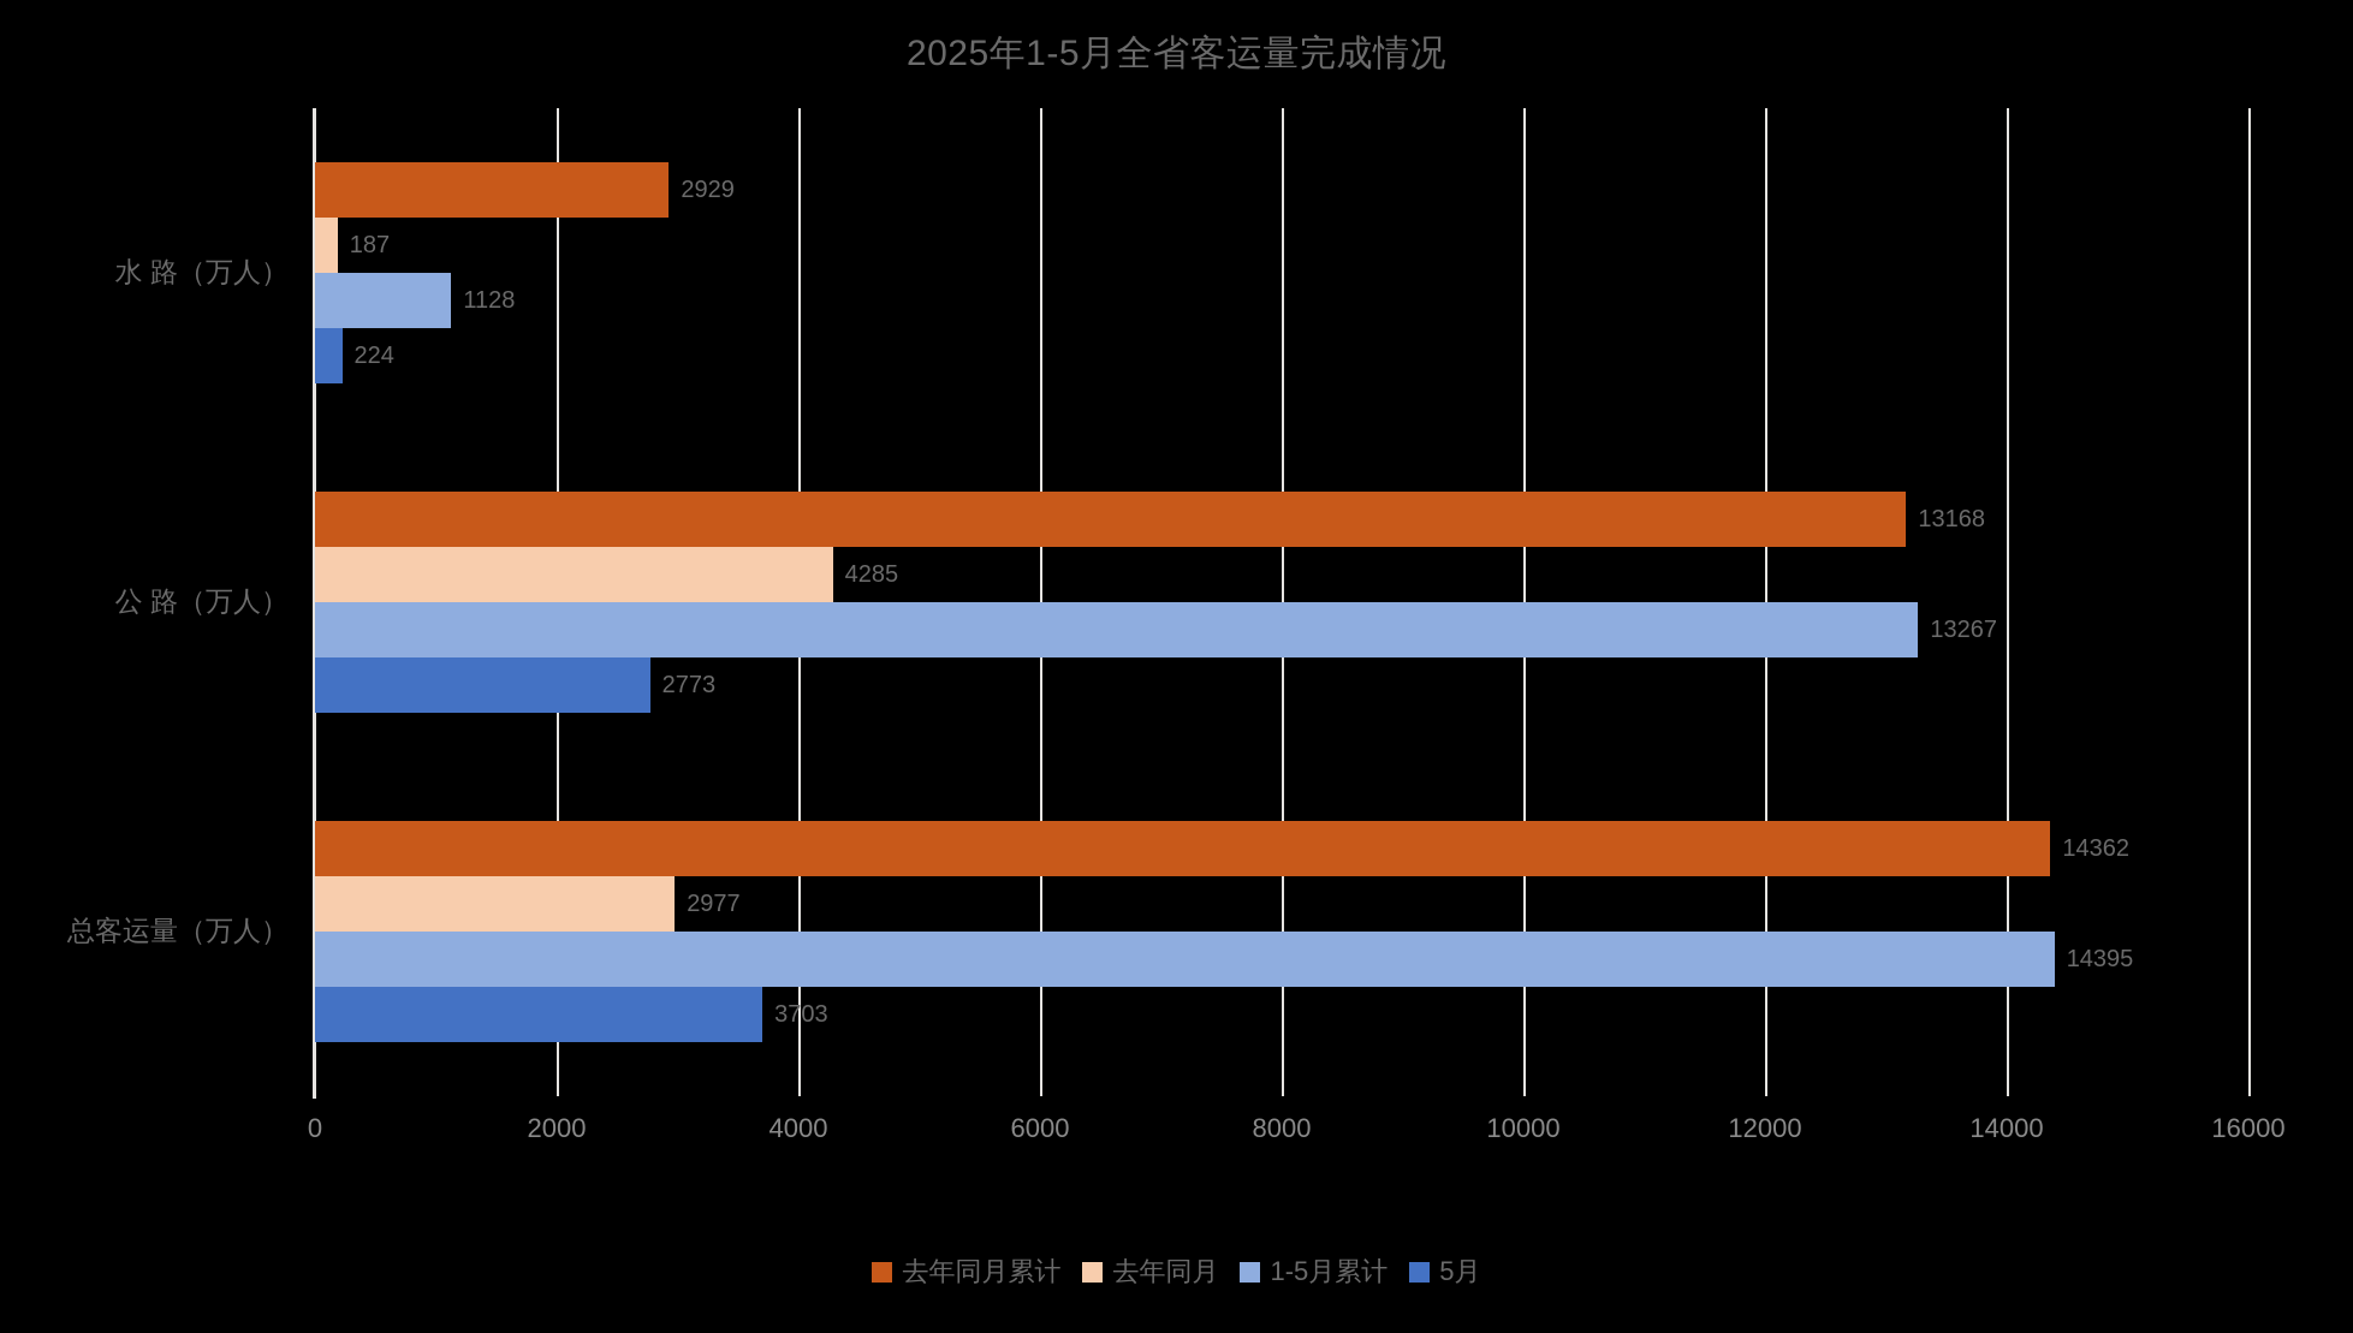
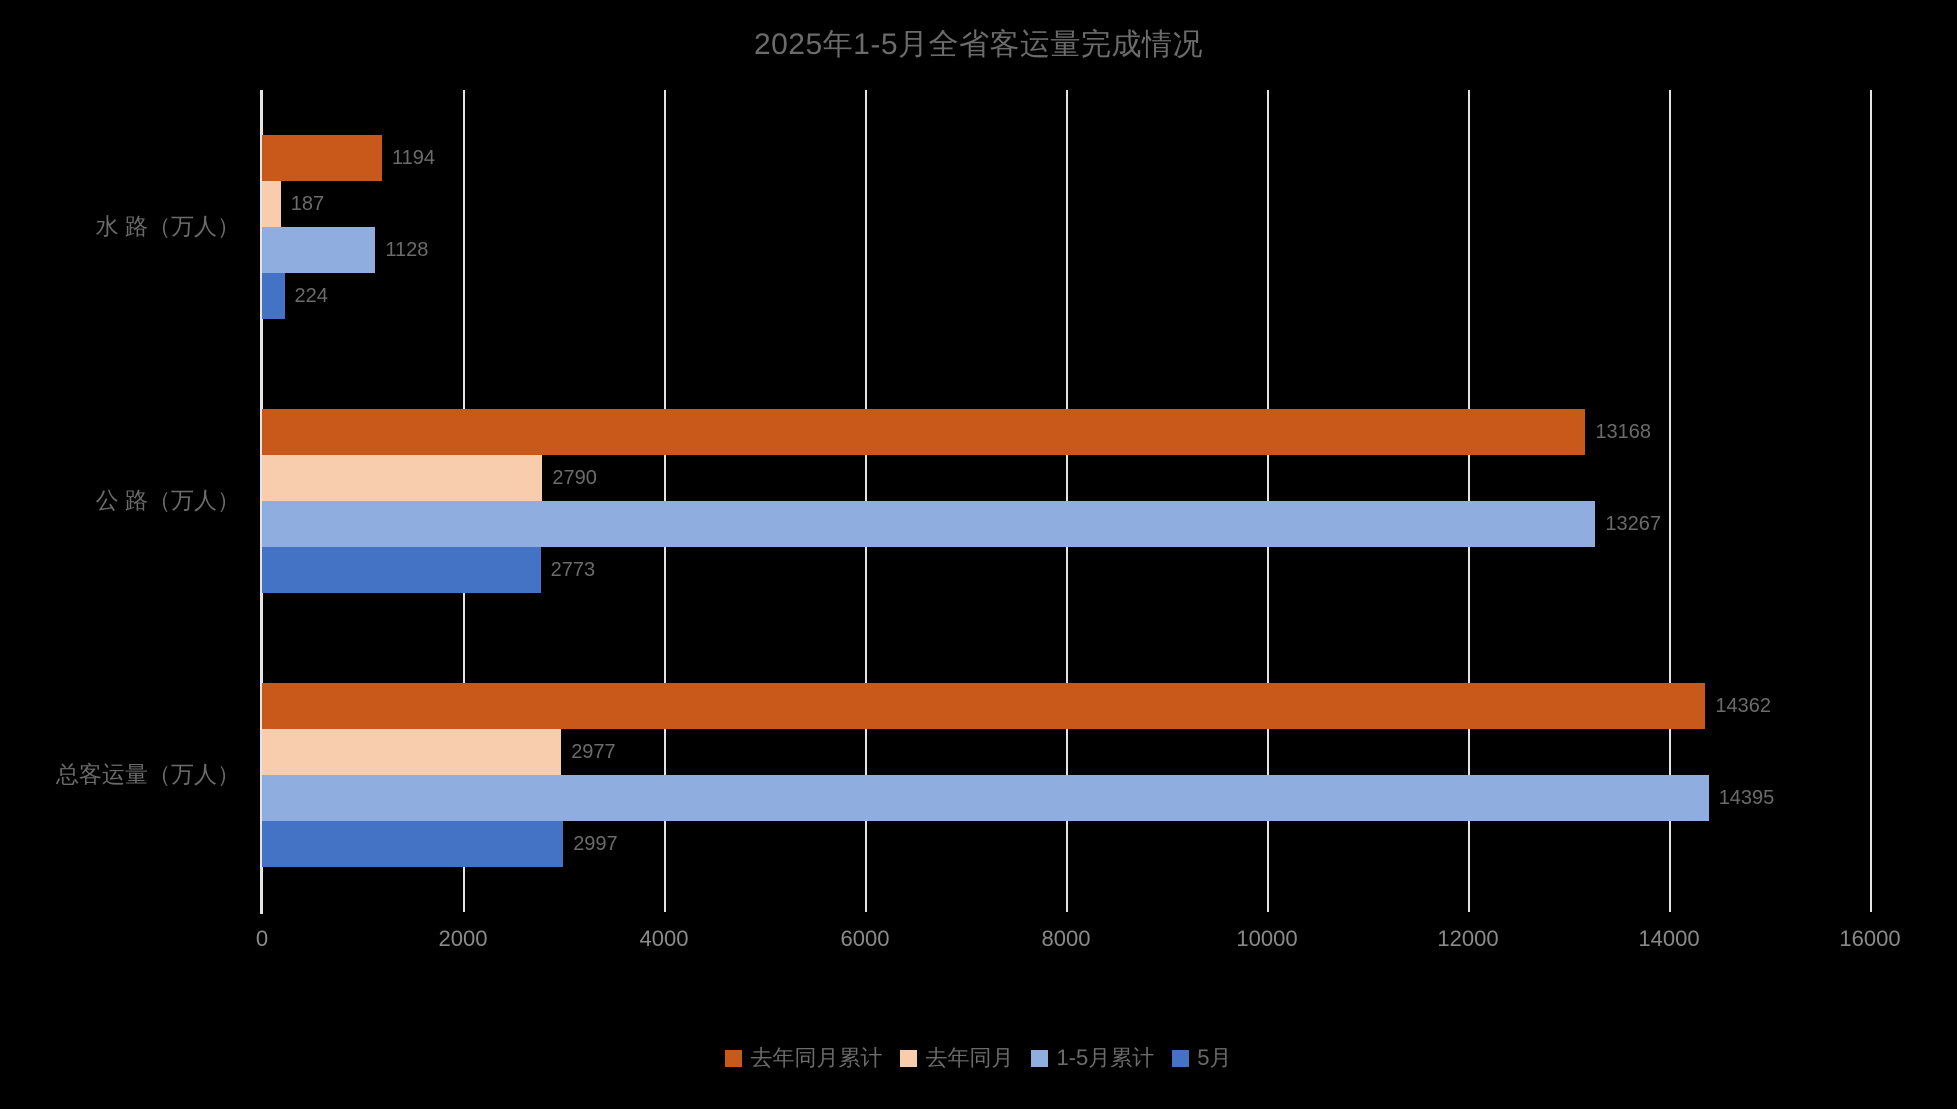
去年同月累计/水 路（万人）: 2929 -> 1194
去年同月/公 路（万人）: 4285 -> 2790
5月/总客运量（万人）: 3703 -> 2997
